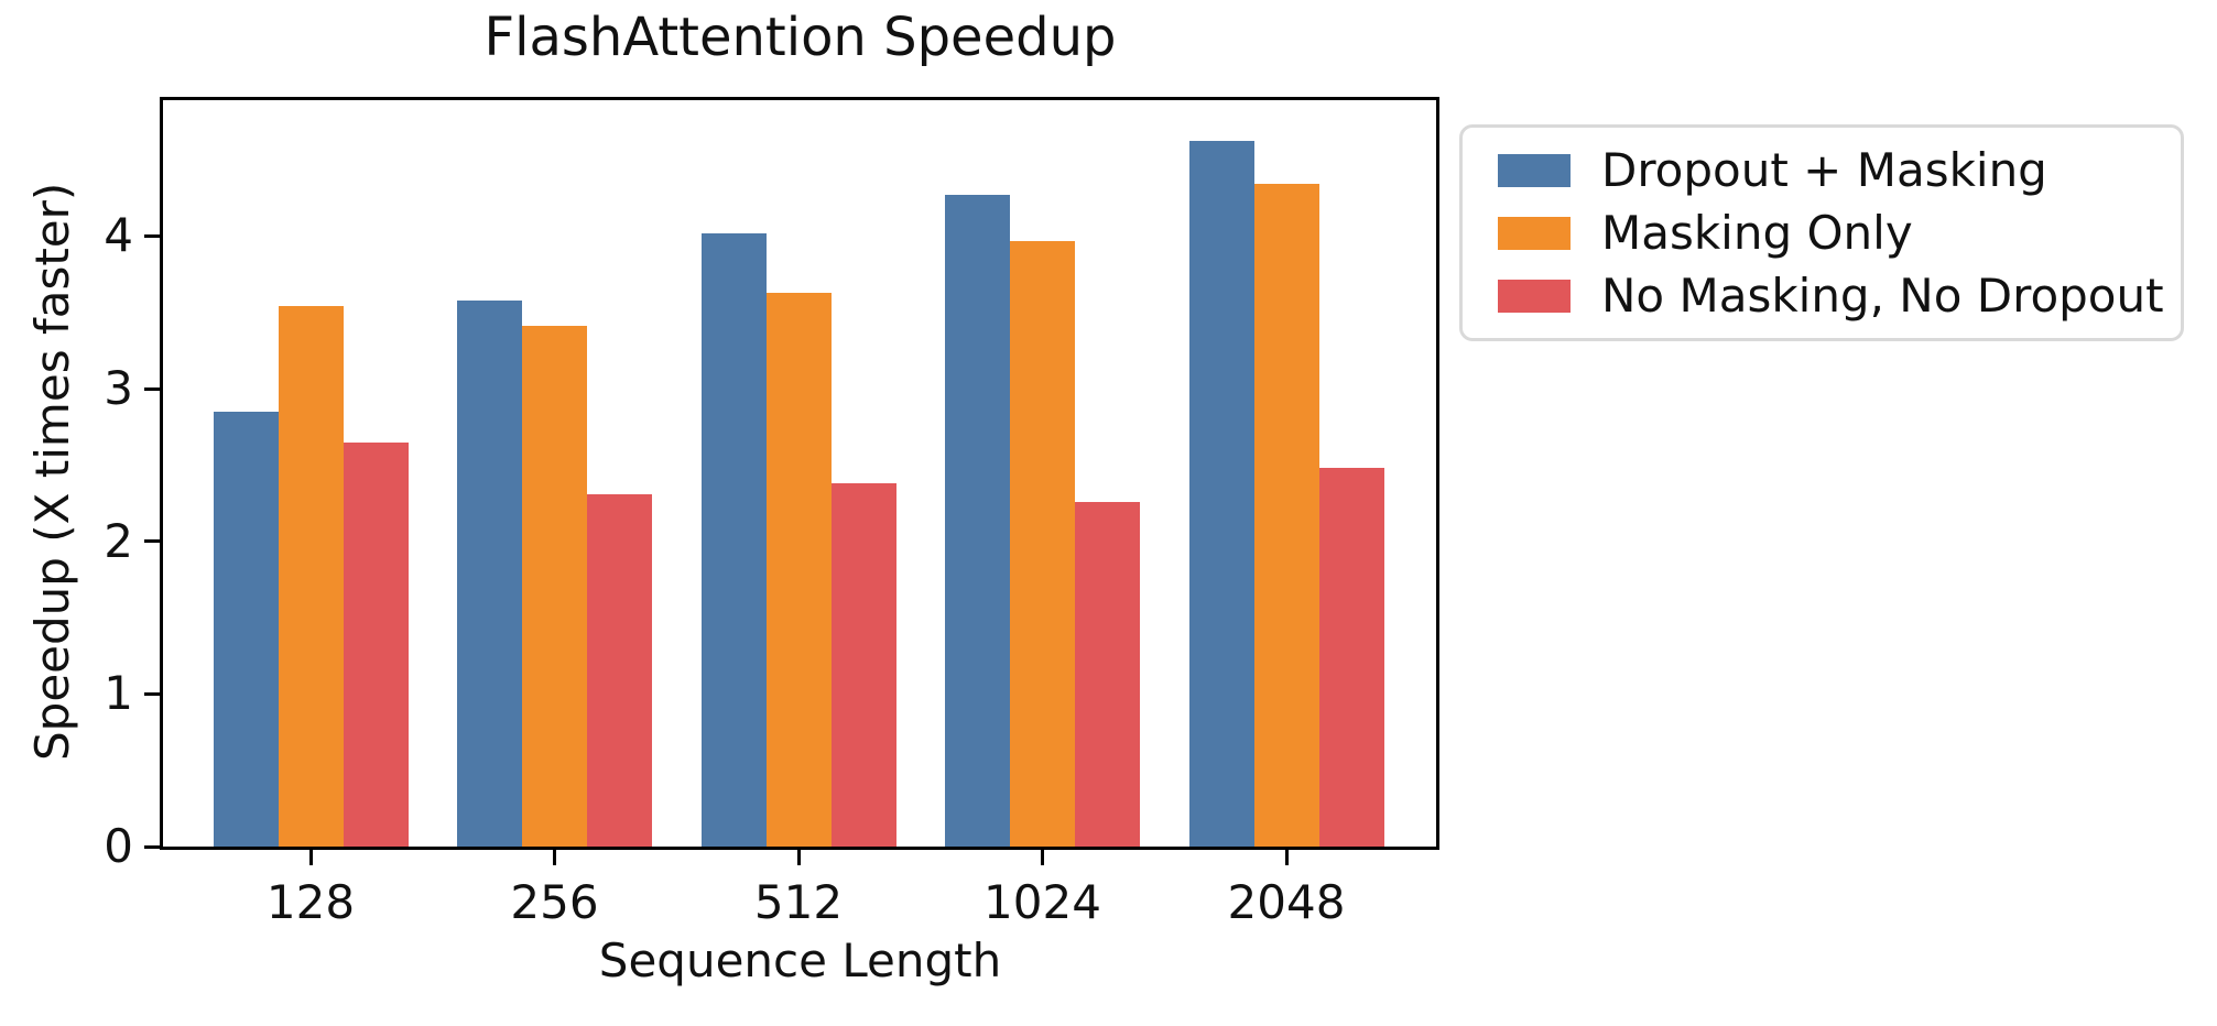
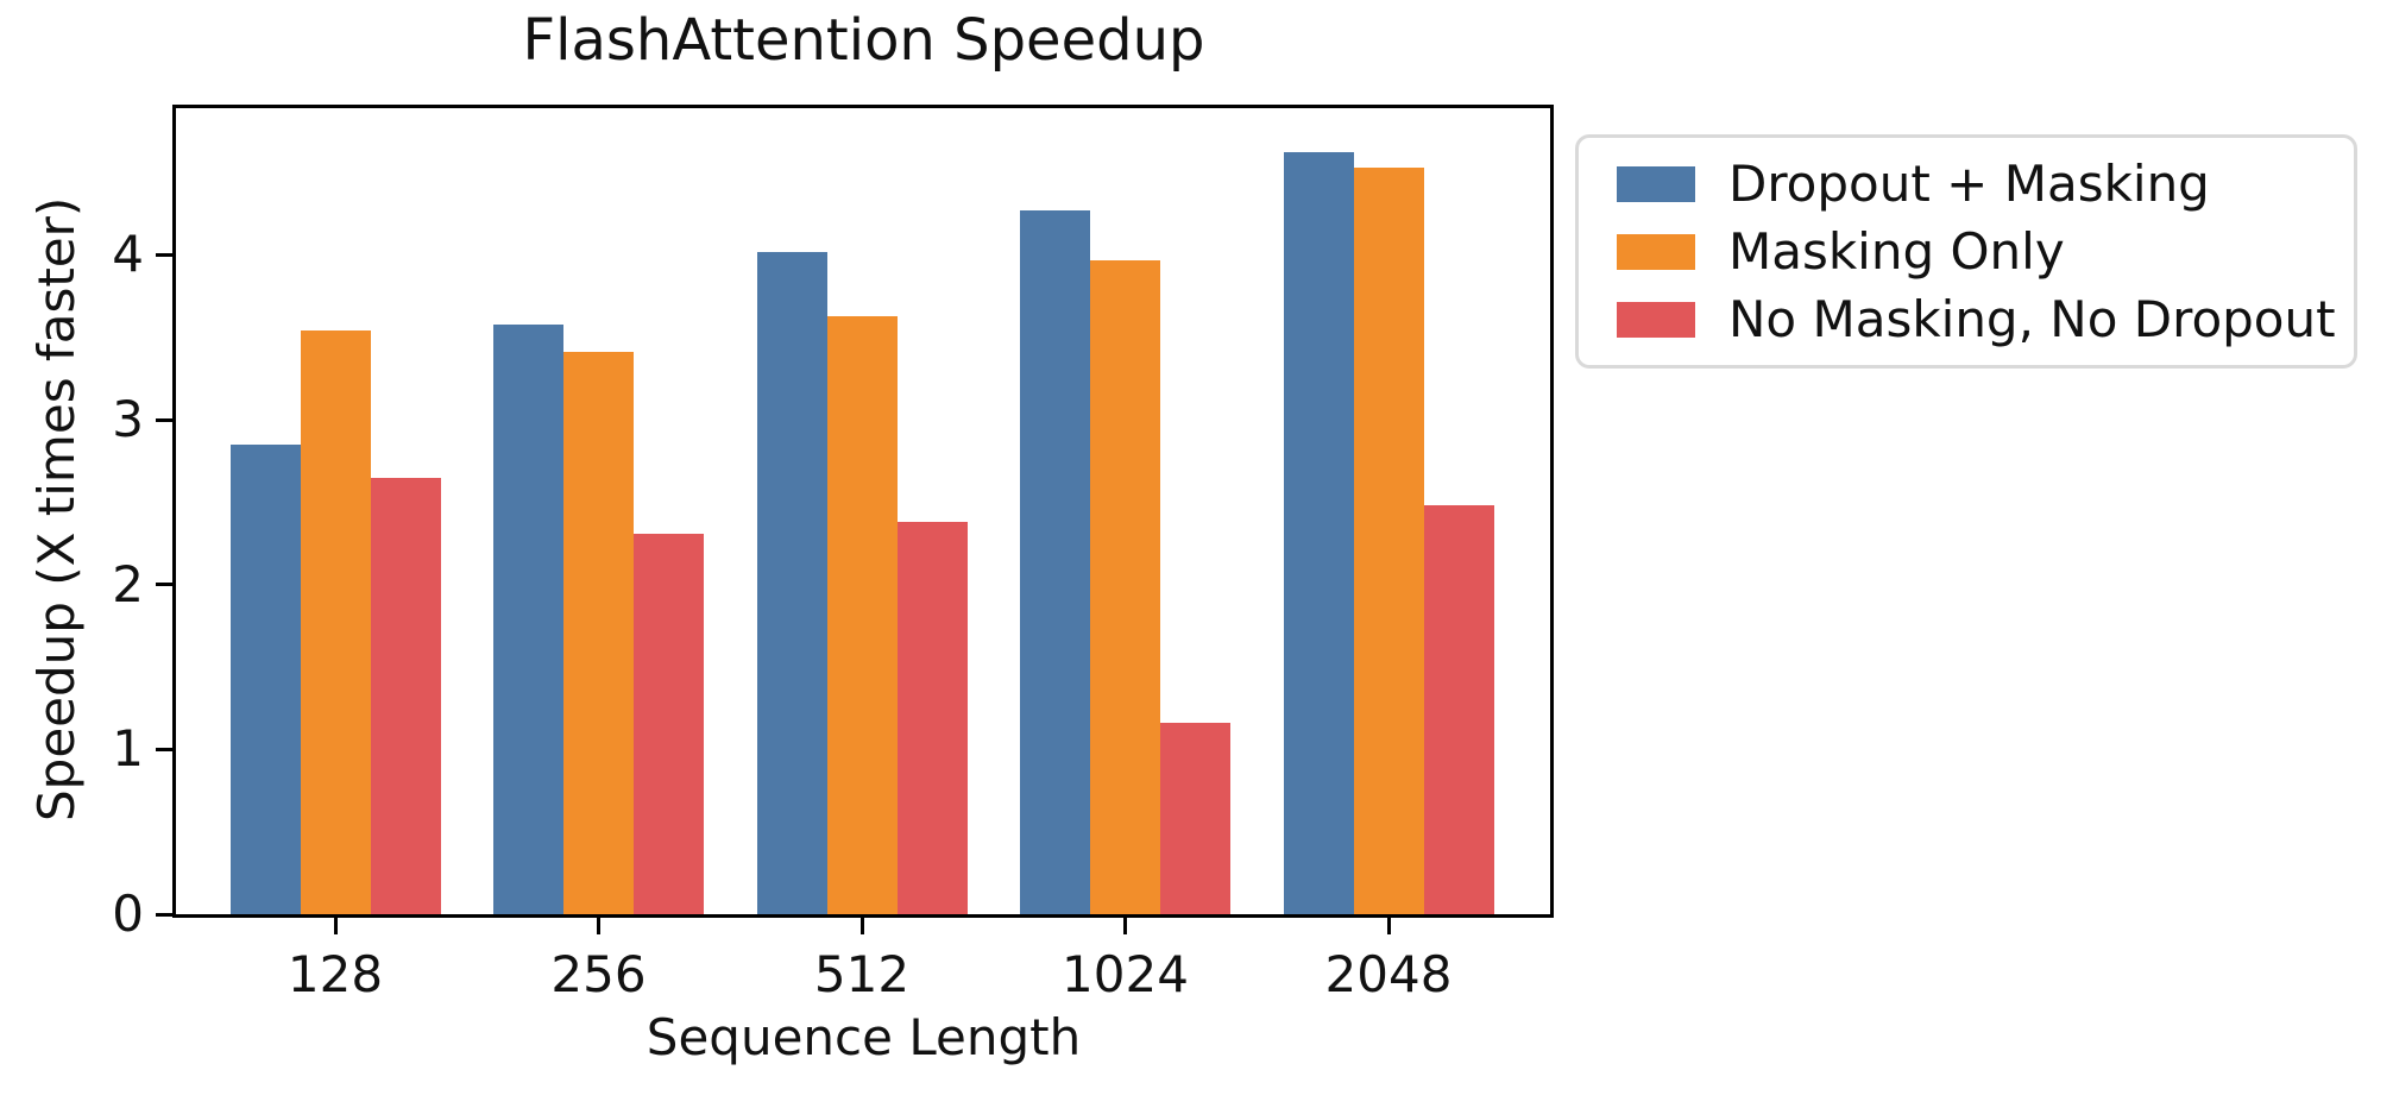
No Masking, No Dropout/1024: 2.26 -> 1.16
Masking Only/2048: 4.34 -> 4.53
